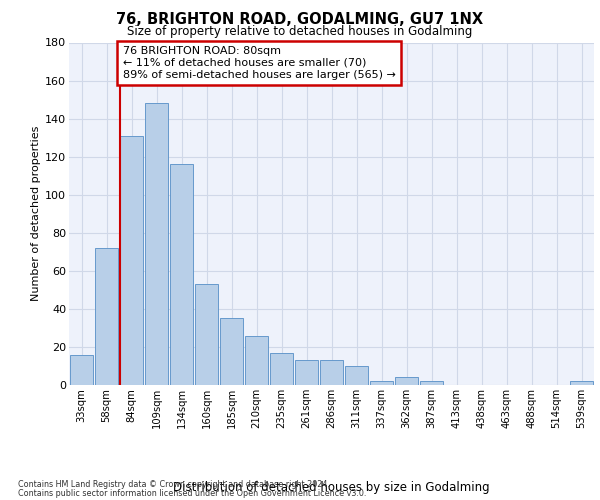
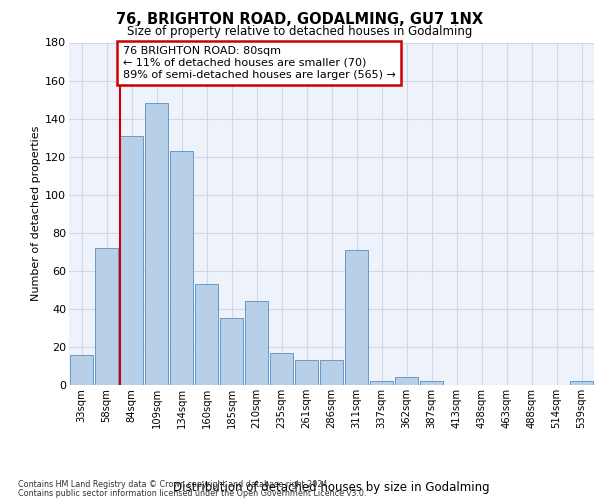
134sqm: 116 -> 123
210sqm: 26 -> 44
311sqm: 10 -> 71
